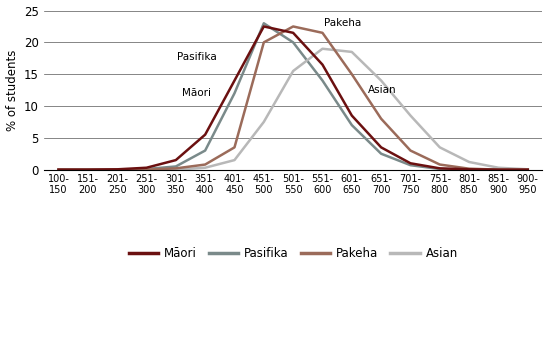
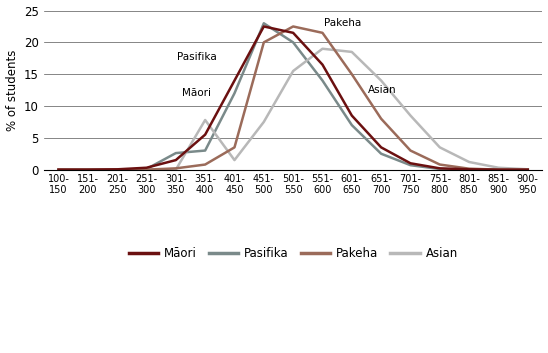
Pasifika/301- 350: 0.5 -> 2.6
Asian/351- 400: 0.3 -> 7.8
